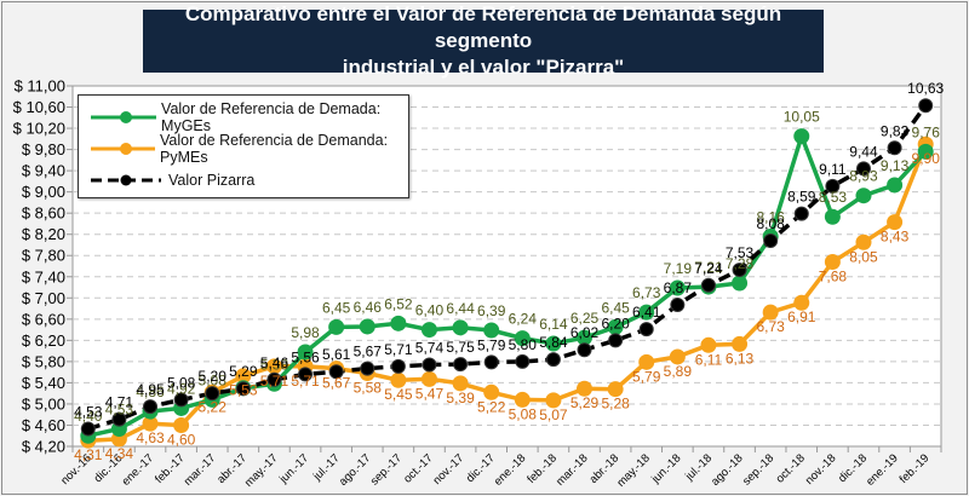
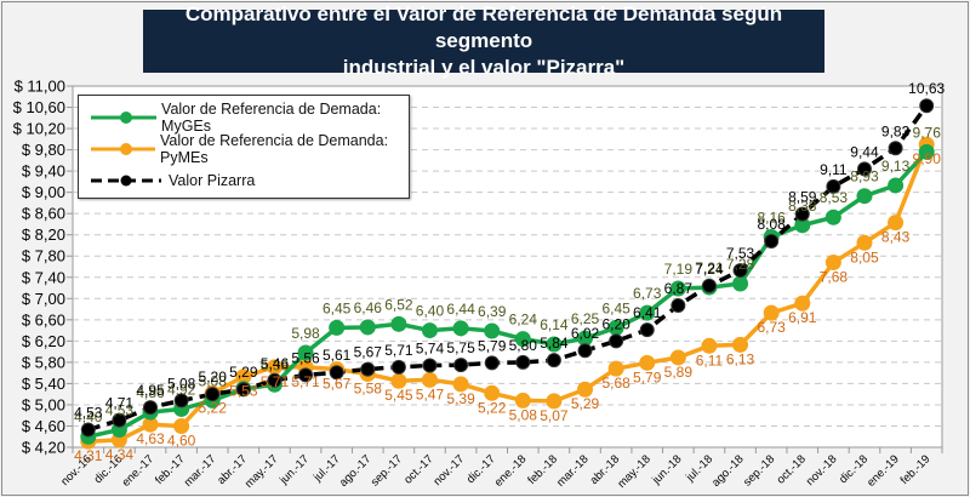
Valor de Referencia de Demanda: PyMEs/abr.-18: 5,28 -> 5,68
Valor de Referencia de Demada: MyGEs/oct.-18: 10,05 -> 8,38
